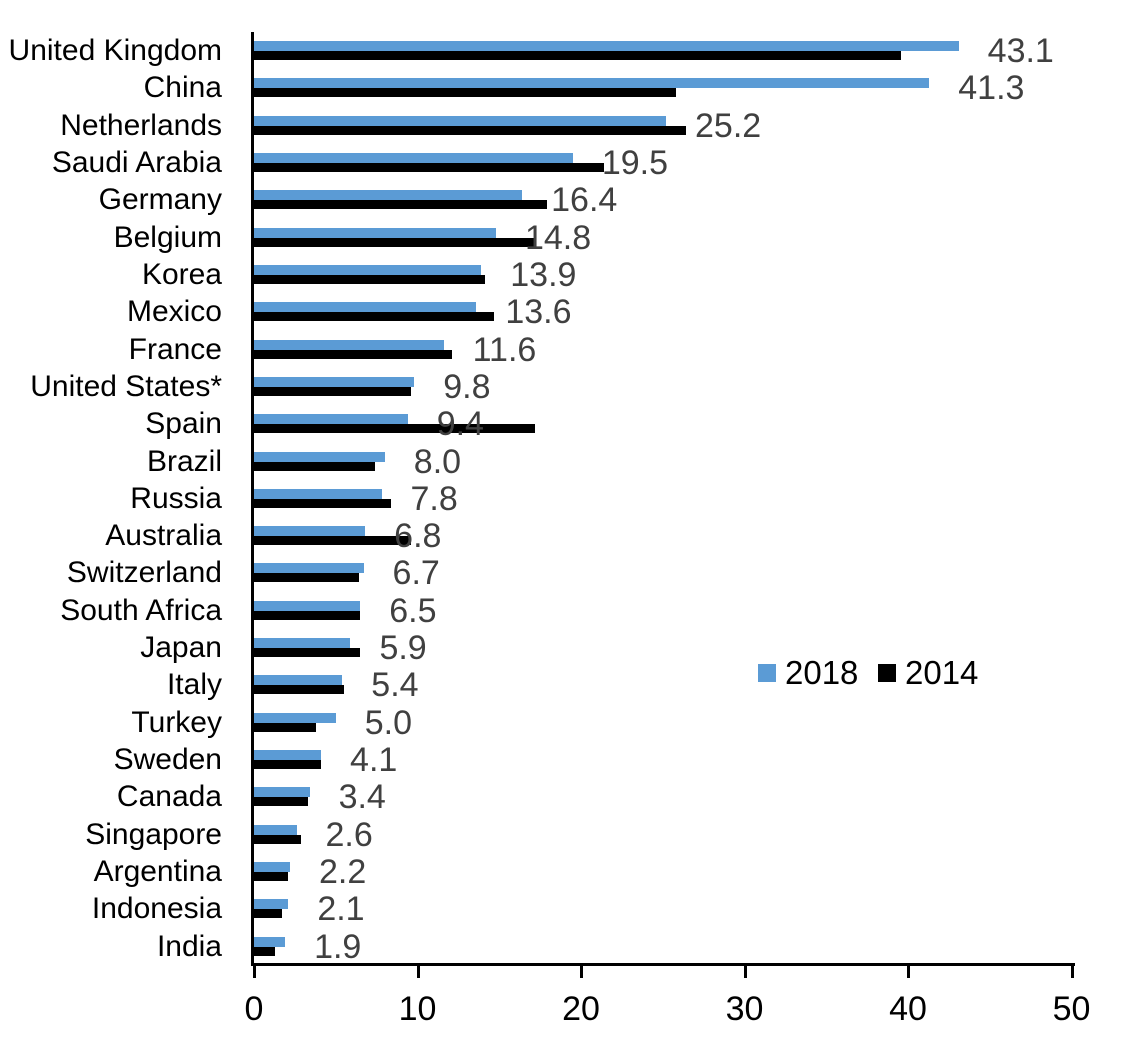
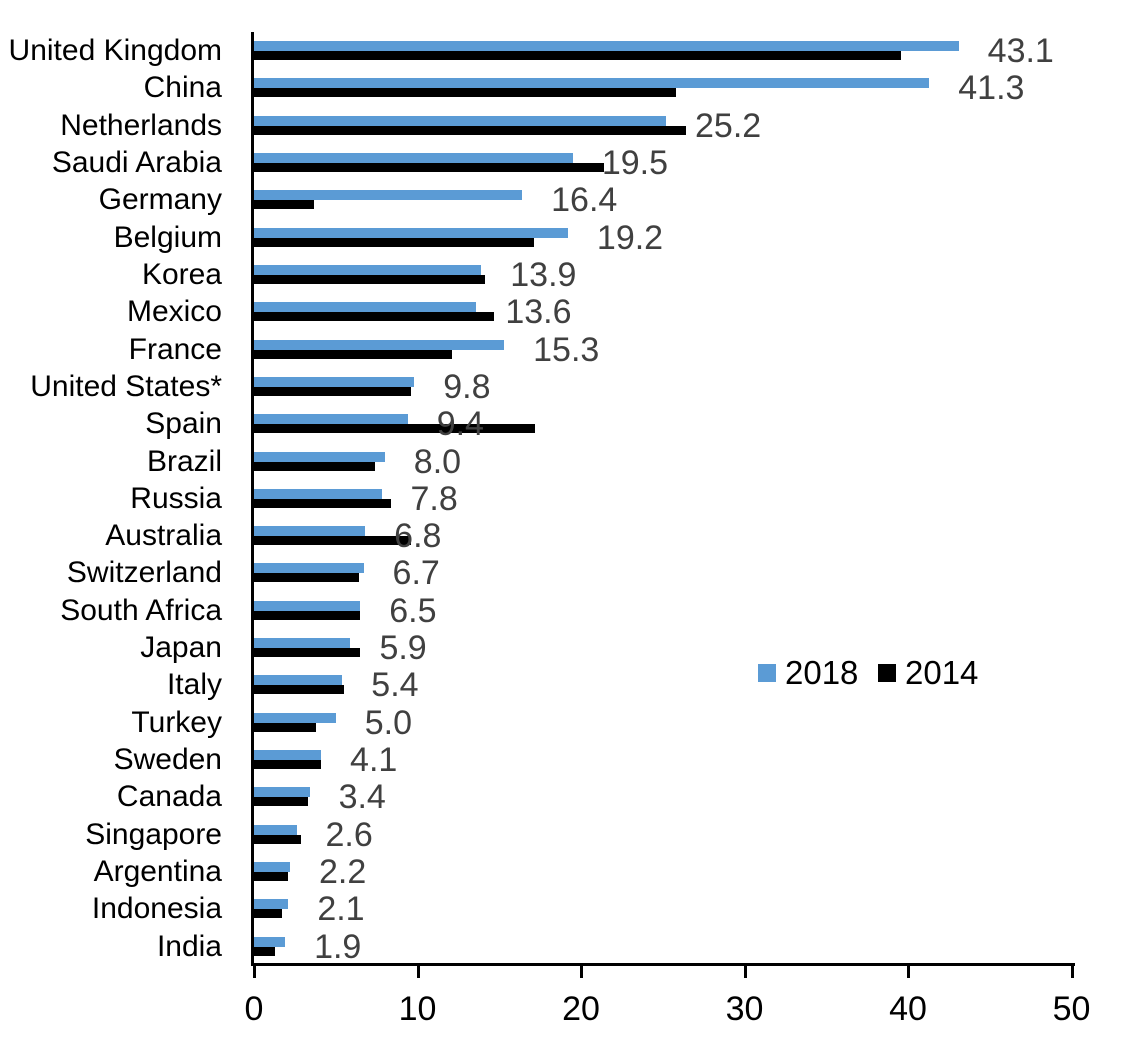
2014/Germany: 17.9 -> 3.7
2018/Belgium: 14.8 -> 19.2
2018/France: 11.6 -> 15.3
